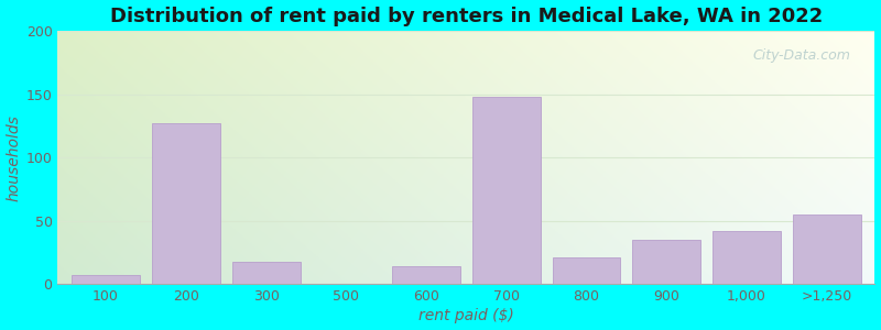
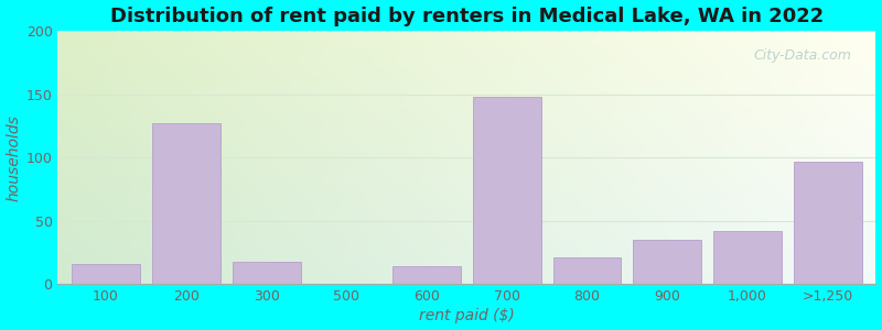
100: 7 -> 16
>1,250: 55 -> 97
